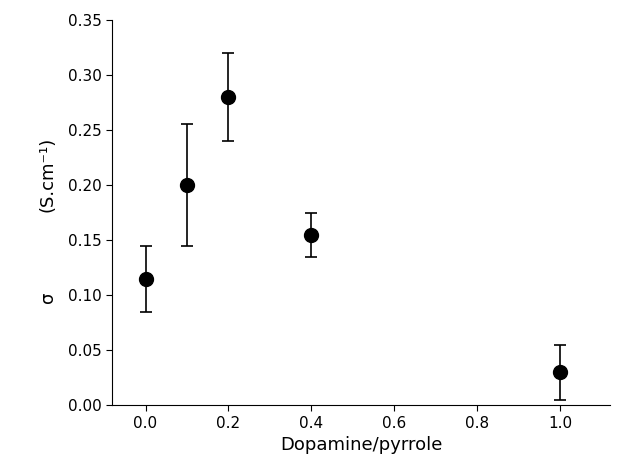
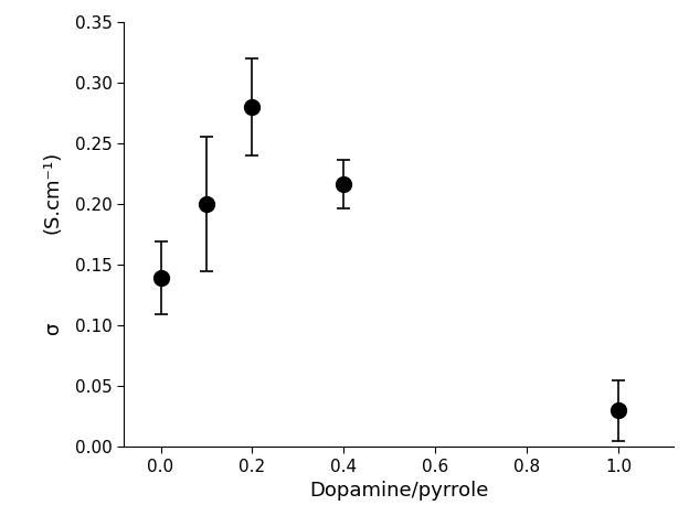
0.0: 0.115 -> 0.139
0.4: 0.155 -> 0.216
